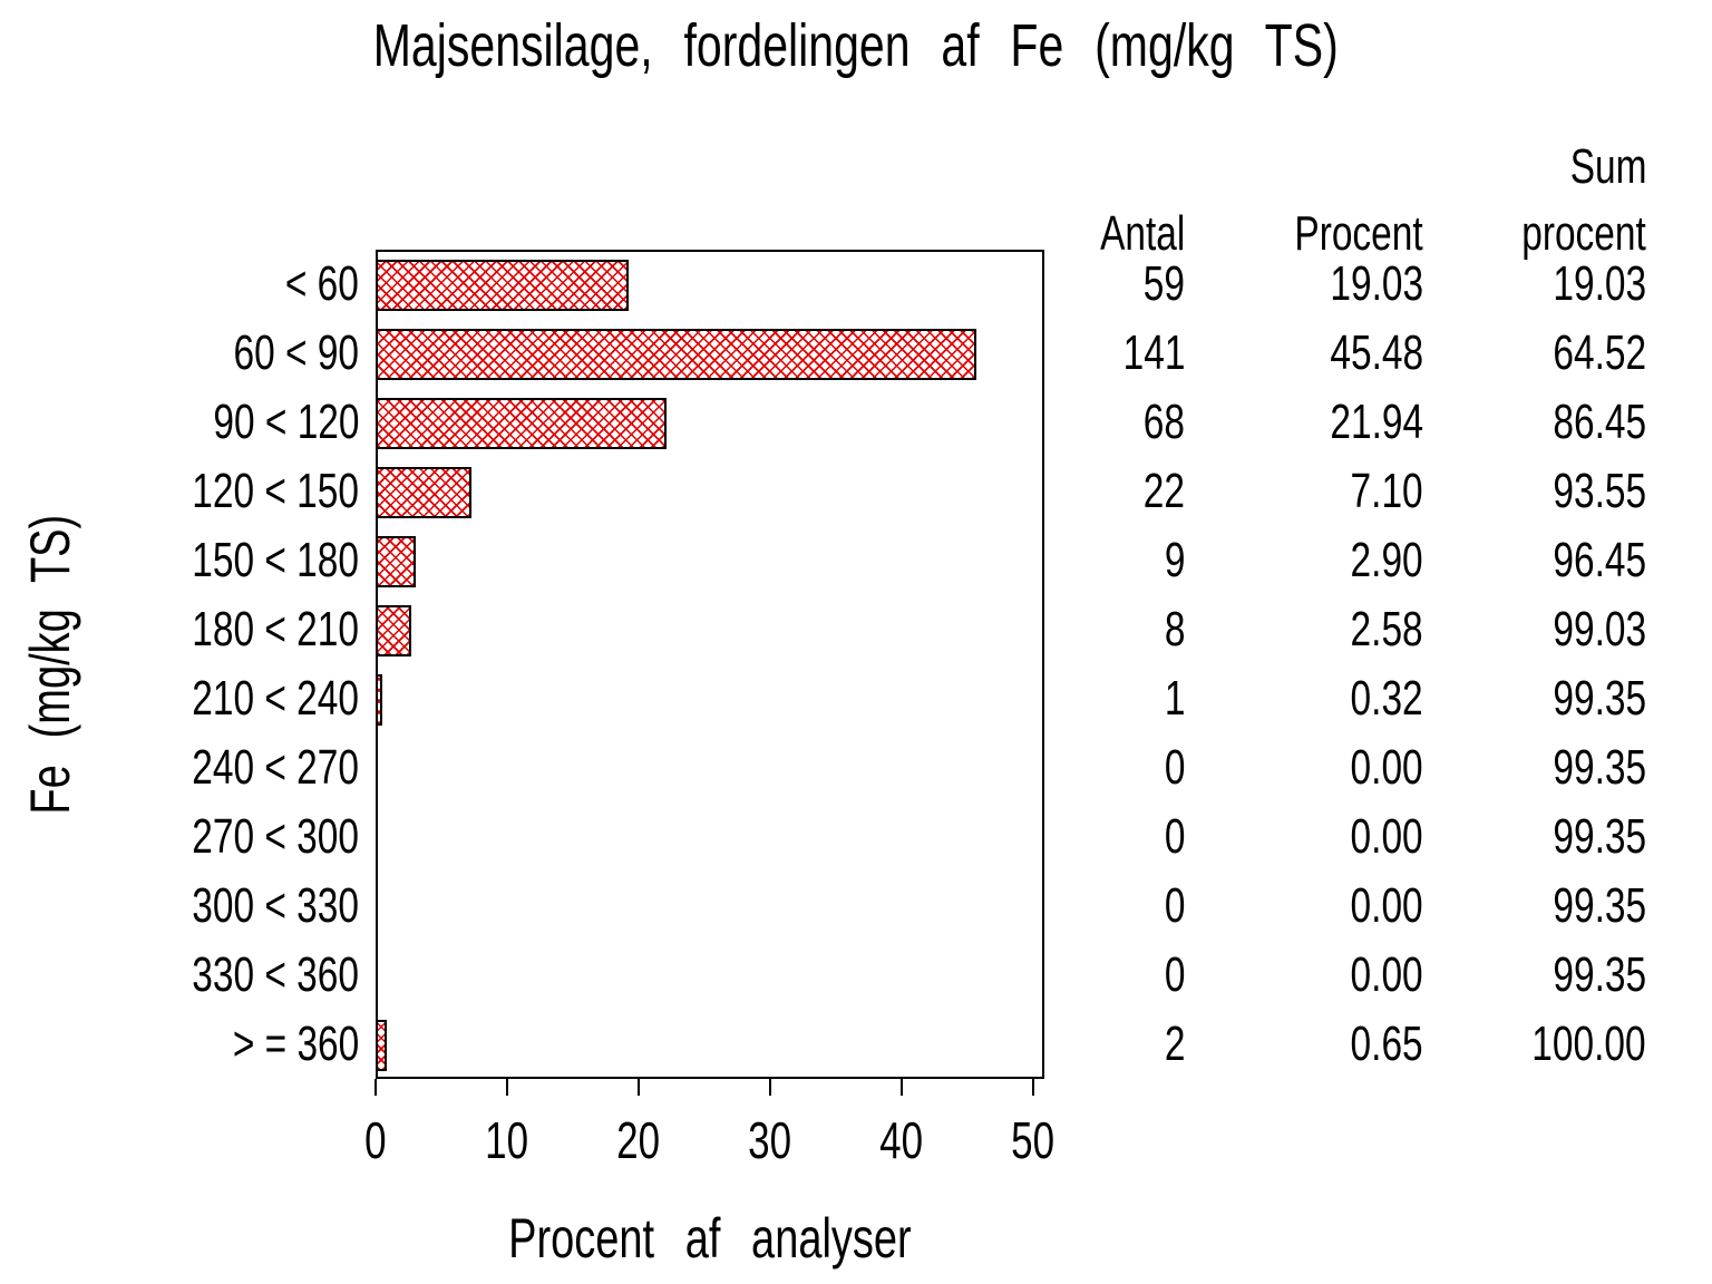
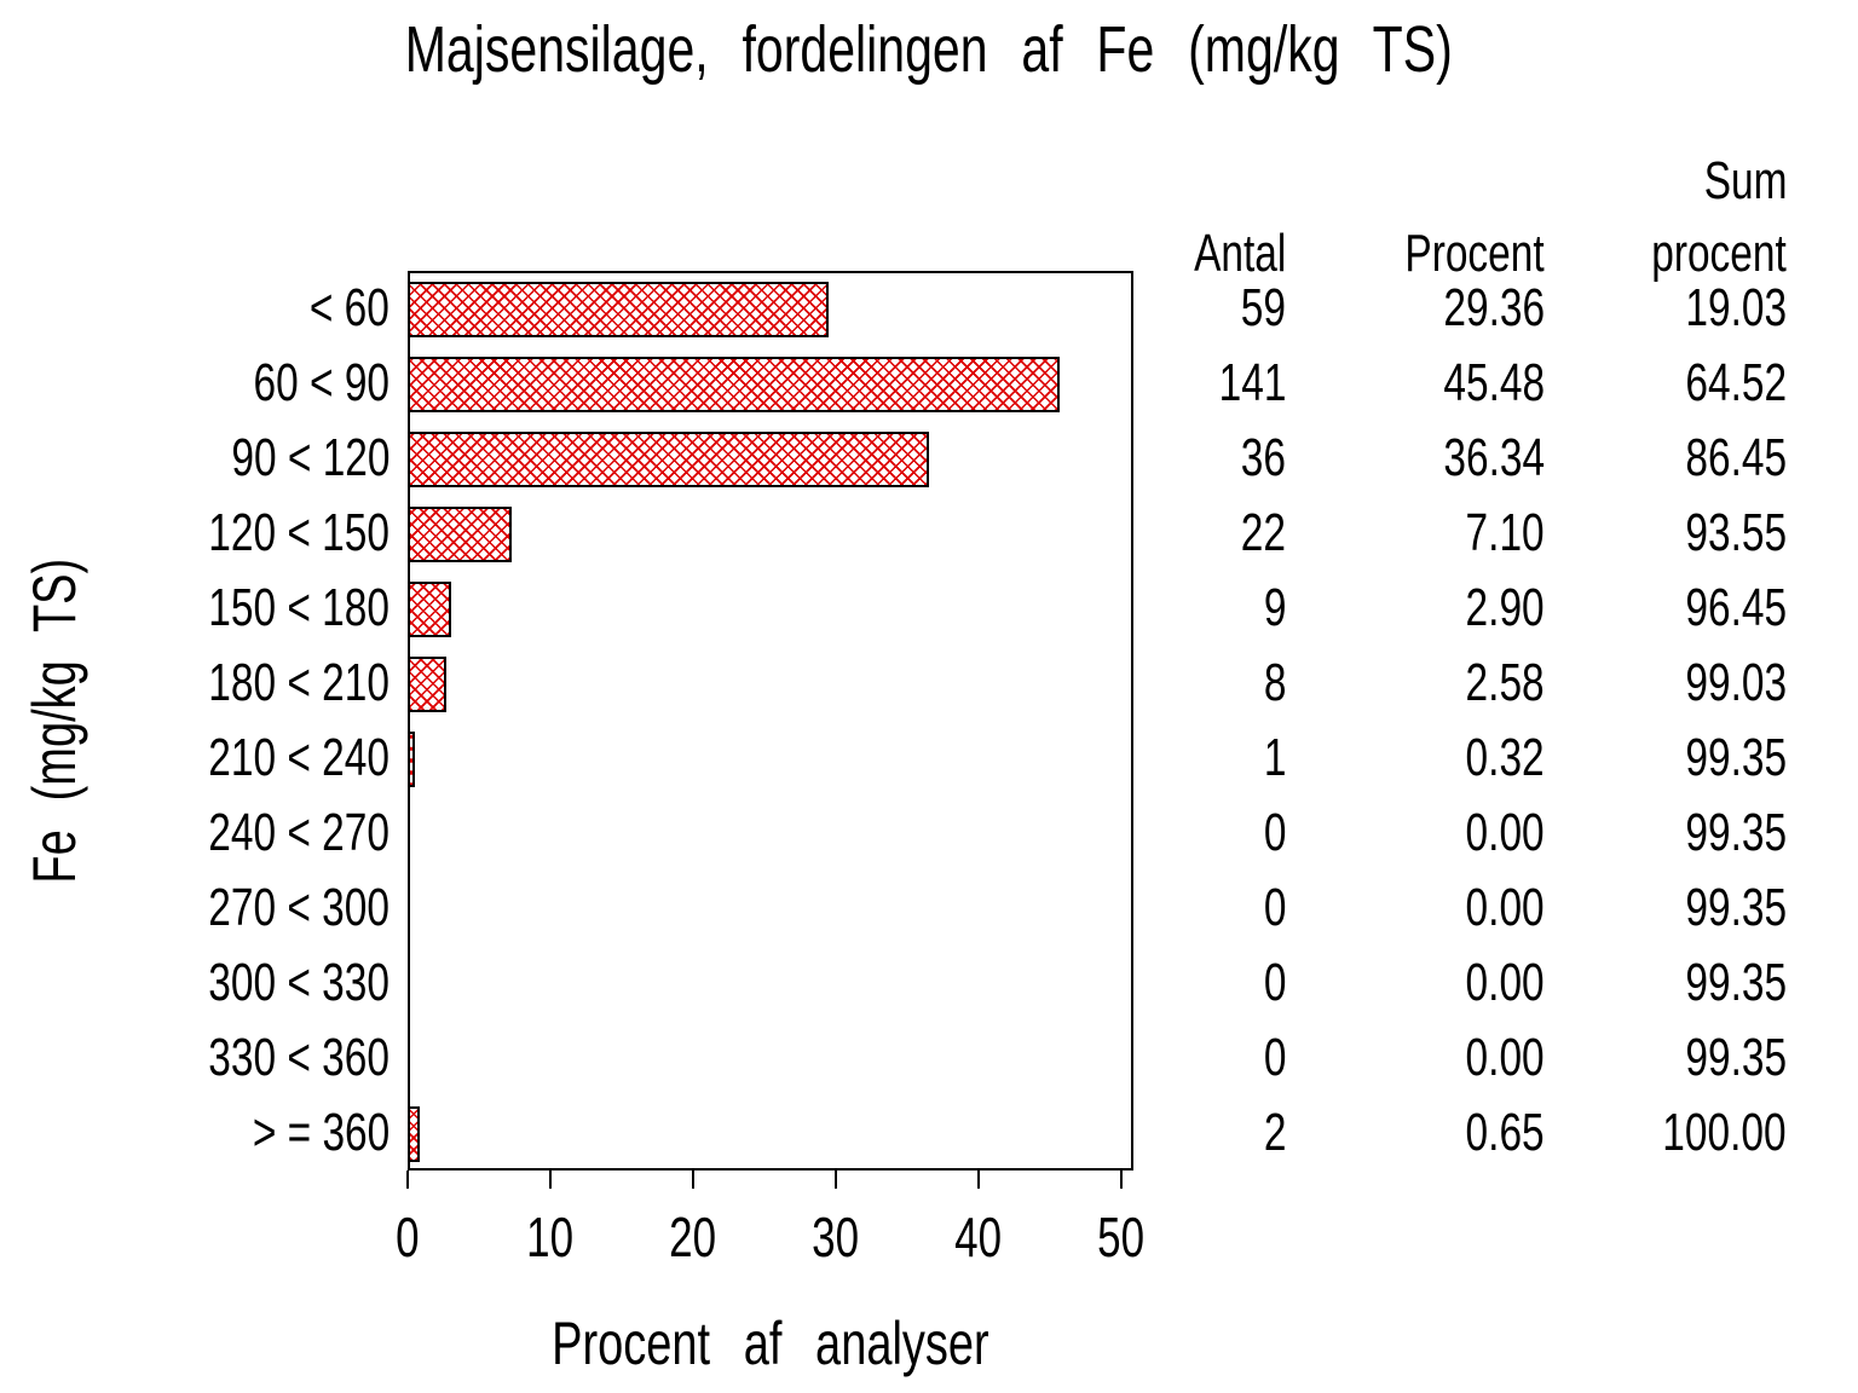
Procent/< 60: 19.03 -> 29.36
Antal/90 < 120: 68 -> 36
Procent/90 < 120: 21.94 -> 36.34
